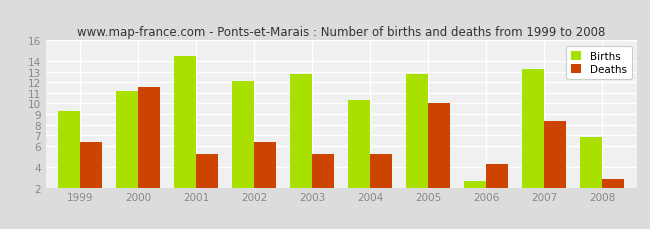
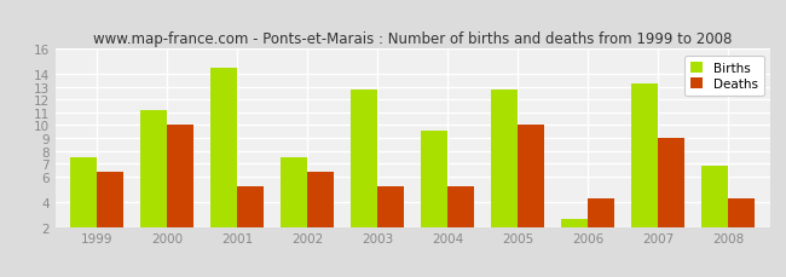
Births/1999: 9.3 -> 7.5
Deaths/2000: 11.6 -> 10.0
Births/2002: 12.1 -> 7.5
Births/2004: 10.3 -> 9.6
Deaths/2007: 8.3 -> 9.0
Deaths/2008: 2.8 -> 4.2
